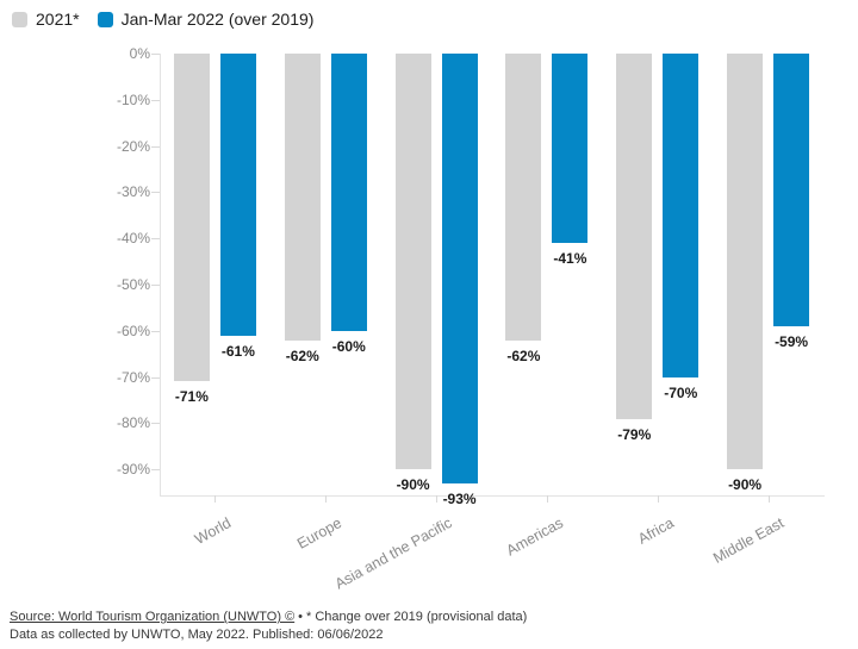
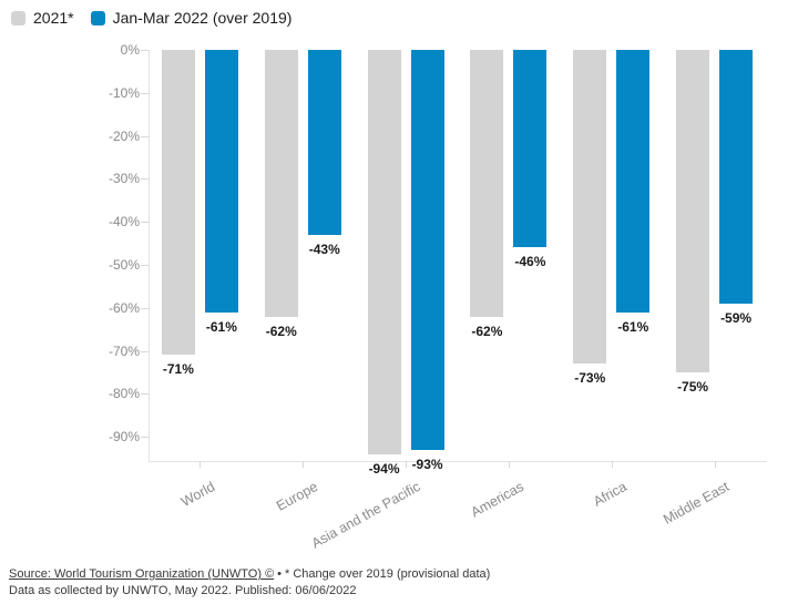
Jan-Mar 2022 (over 2019)/Europe: -60% -> -43%
2021*/Asia and the Pacific: -90% -> -94%
Jan-Mar 2022 (over 2019)/Americas: -41% -> -46%
2021*/Africa: -79% -> -73%
Jan-Mar 2022 (over 2019)/Africa: -70% -> -61%
2021*/Middle East: -90% -> -75%
